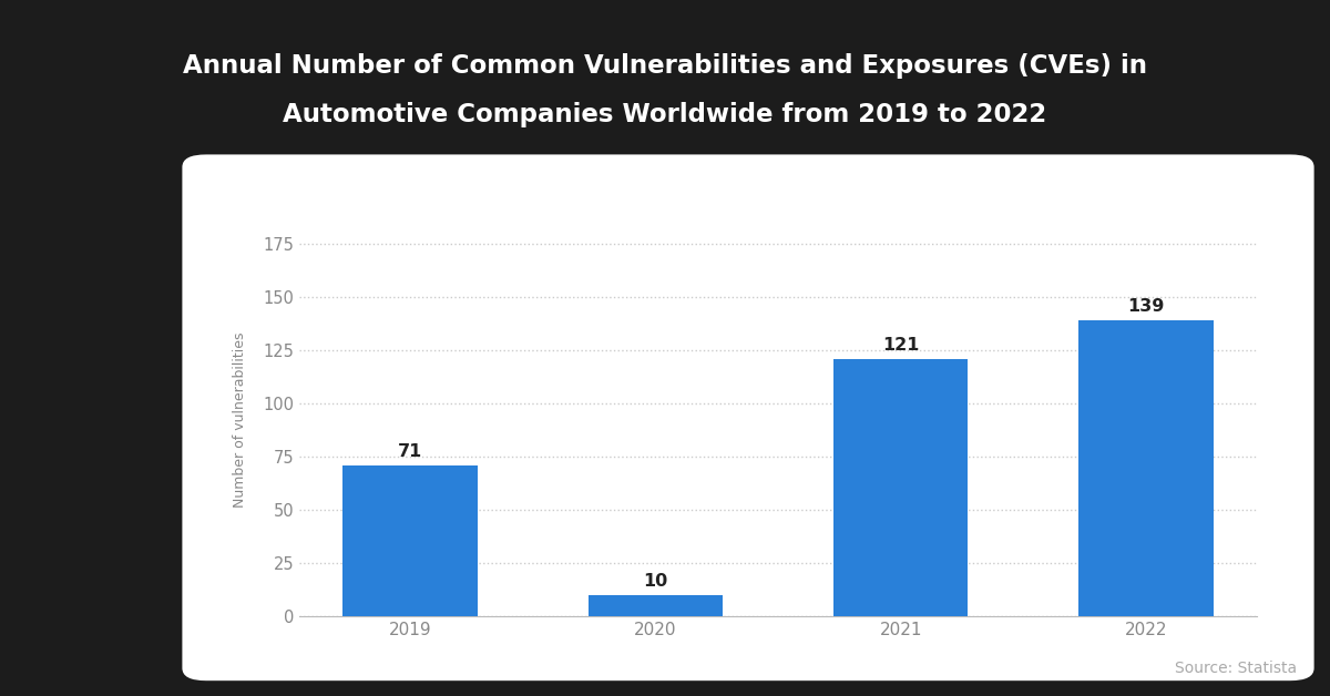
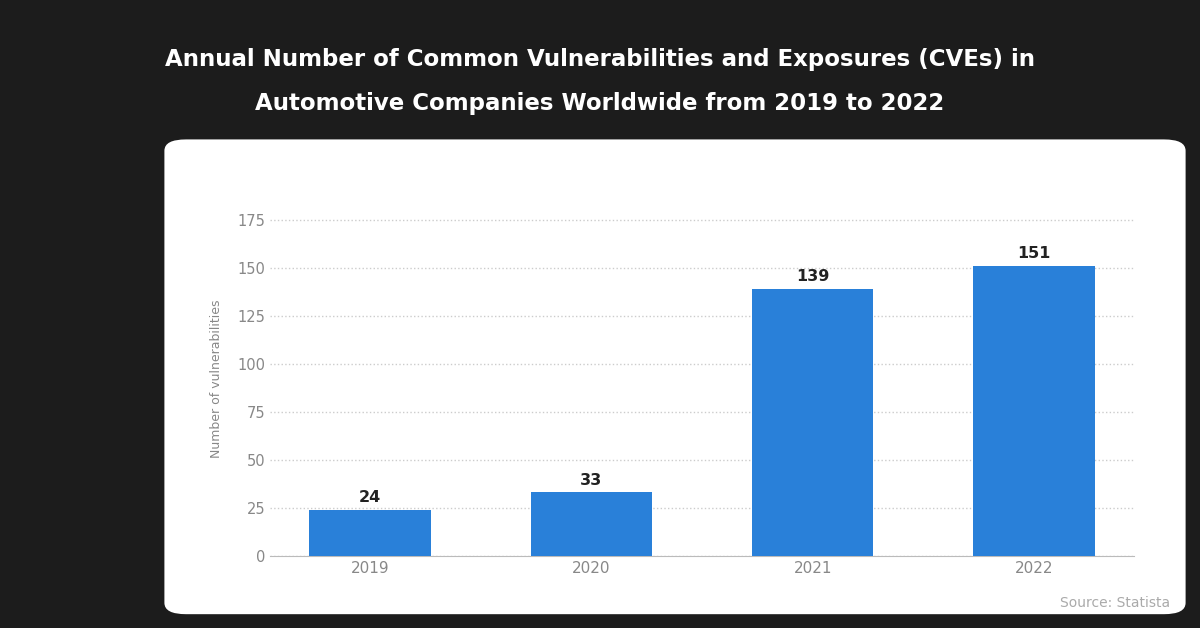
2019: 71 -> 24
2020: 10 -> 33
2021: 121 -> 139
2022: 139 -> 151
